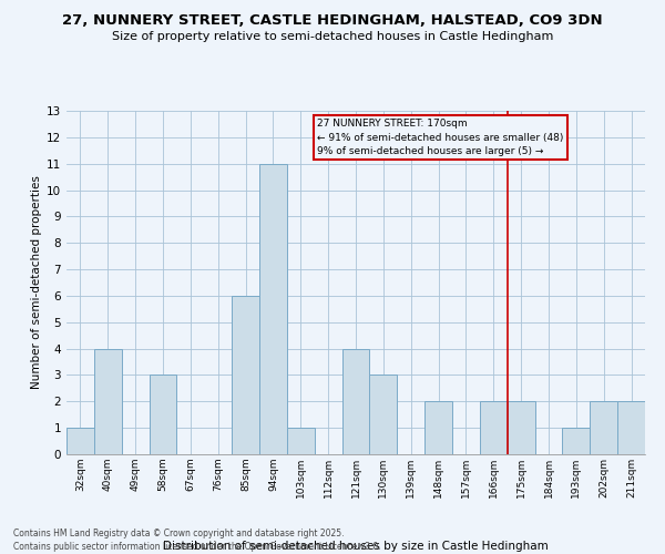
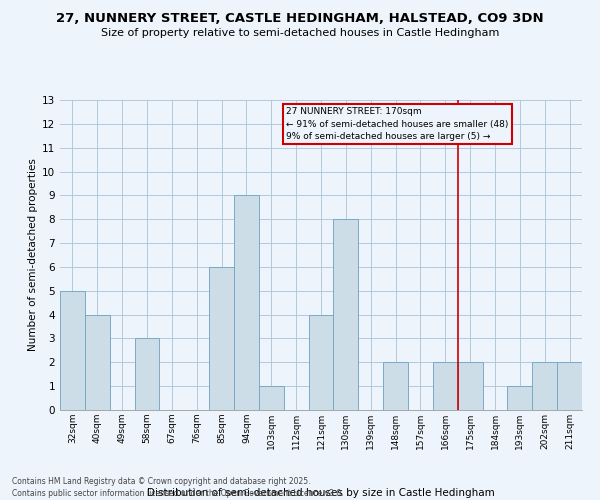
32sqm: 1 -> 5
94sqm: 11 -> 9
130sqm: 3 -> 8
